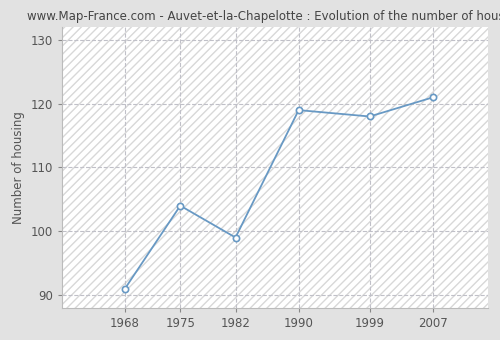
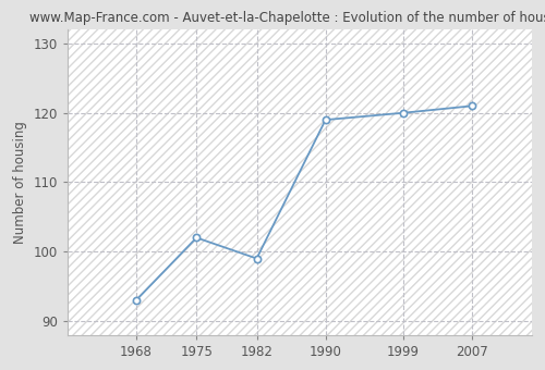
1968: 91 -> 93
1975: 104 -> 102
1999: 118 -> 120
